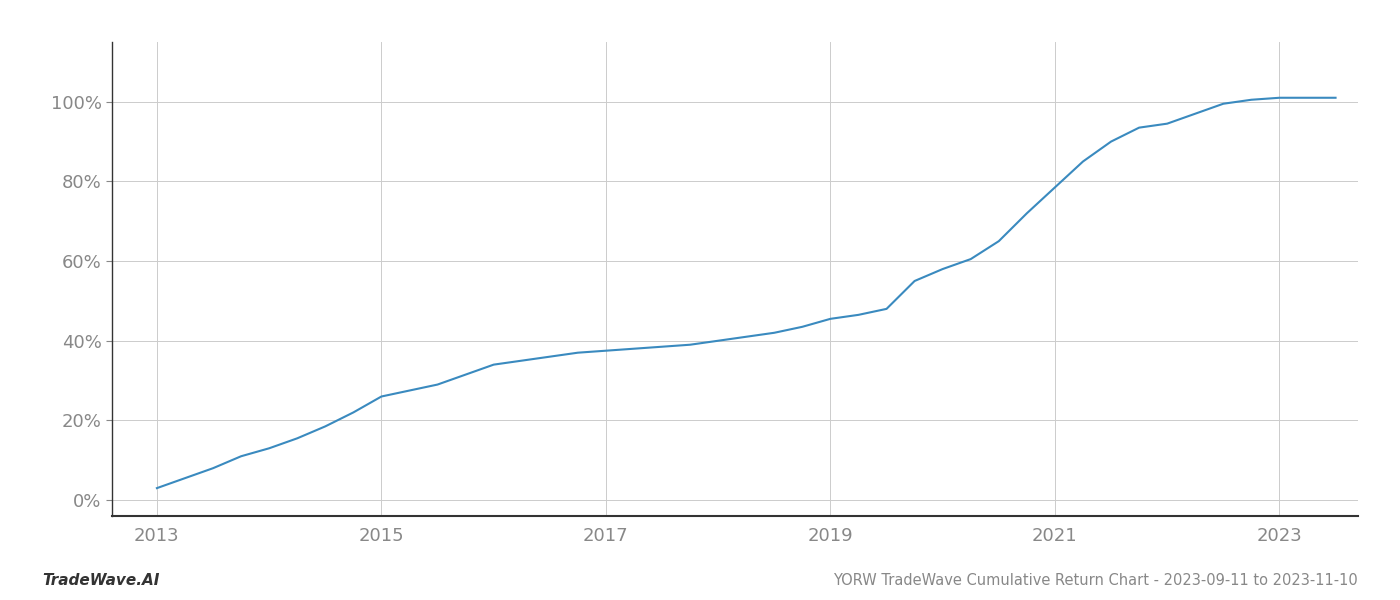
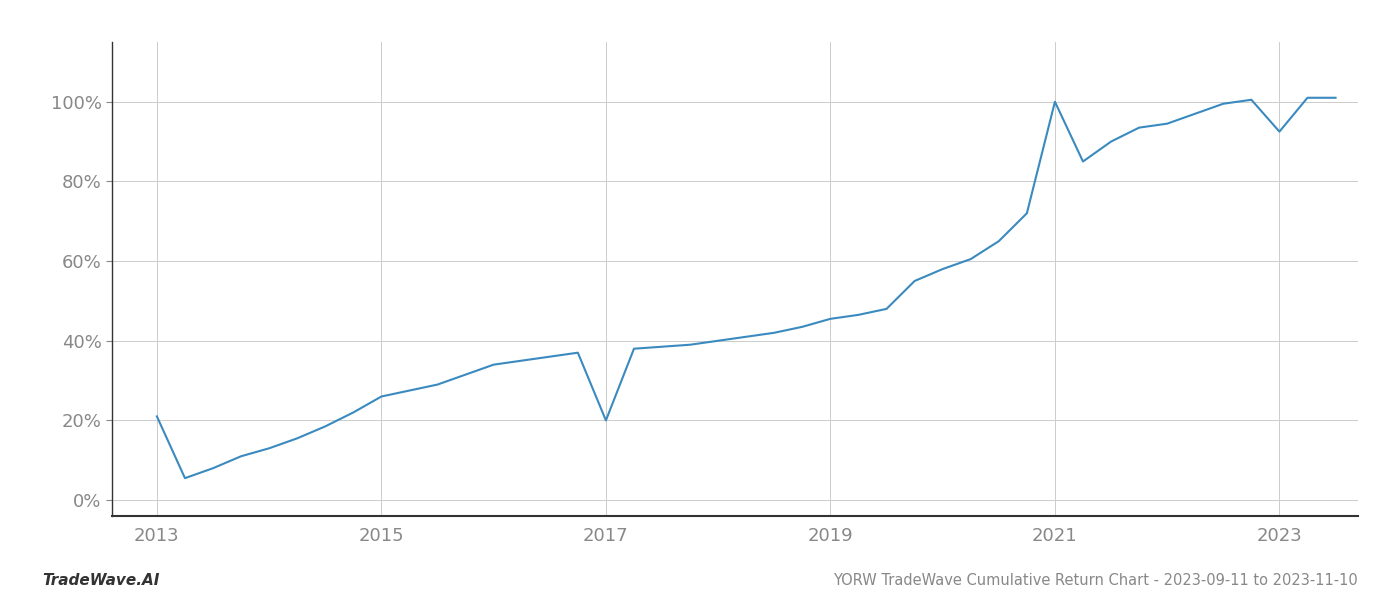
2013: 3.0% -> 21.0%
2017: 37.5% -> 20.0%
2021: 78.5% -> 100.0%
2023: 101.0% -> 92.5%
